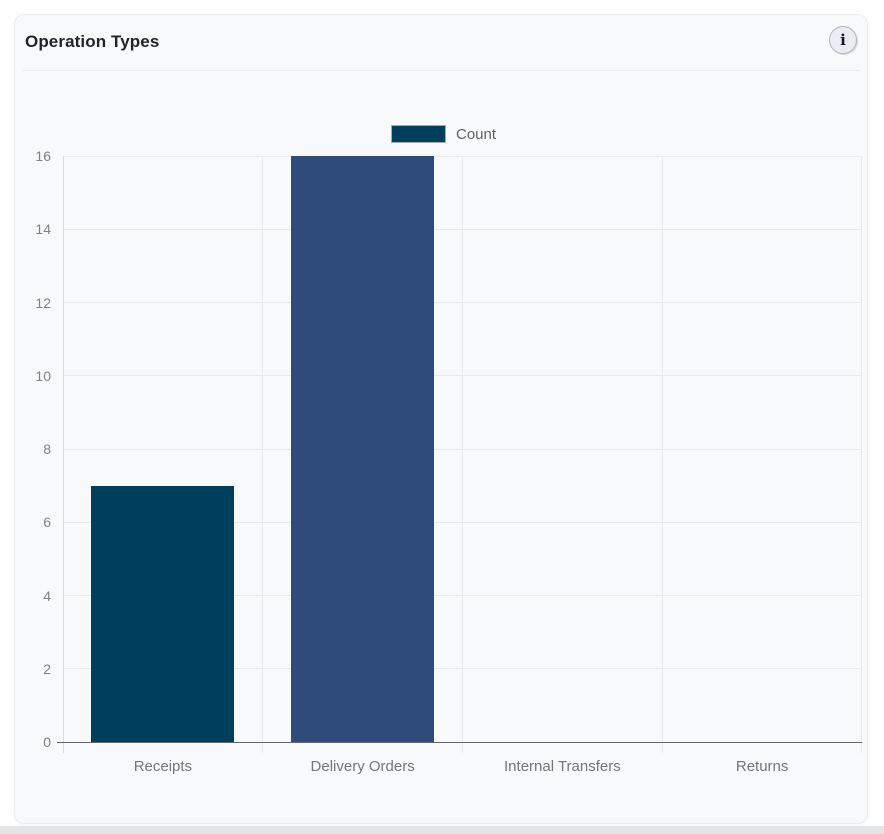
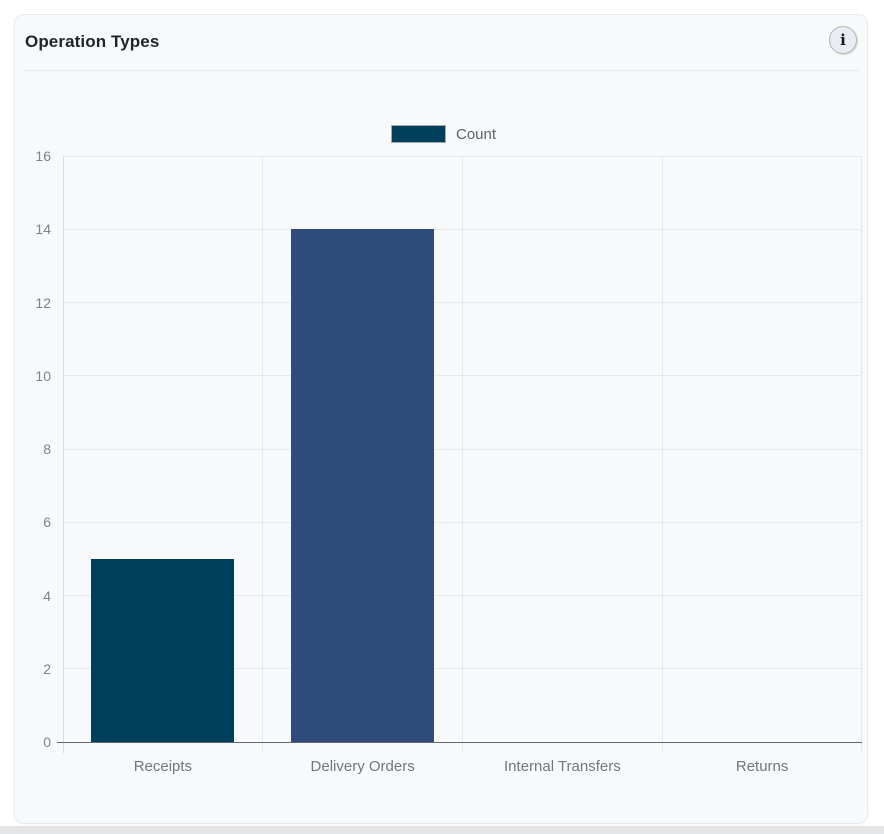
Receipts: 7 -> 5
Delivery Orders: 16 -> 14
